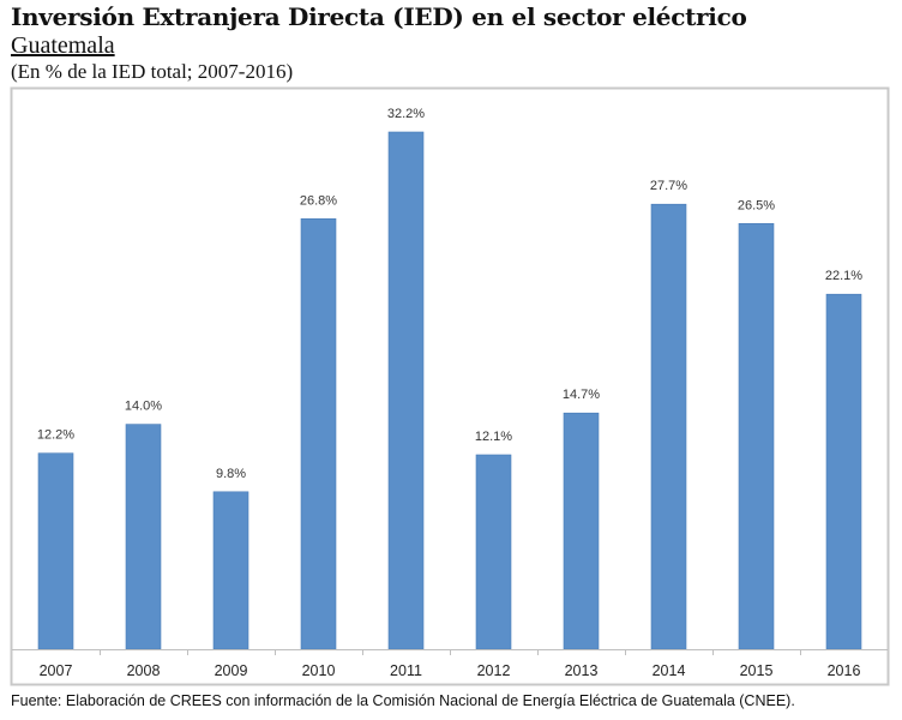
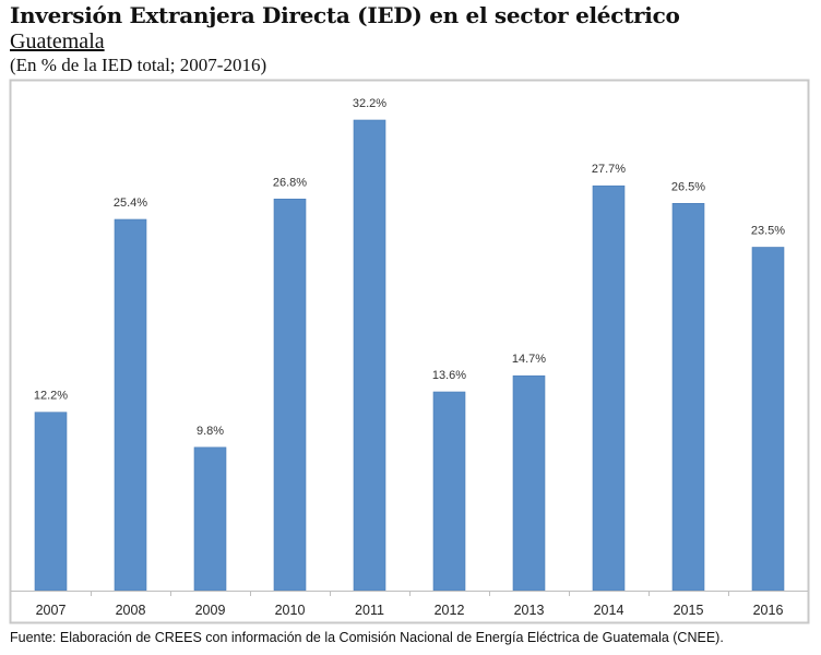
2008: 14.0% -> 25.4%
2012: 12.1% -> 13.6%
2016: 22.1% -> 23.5%
